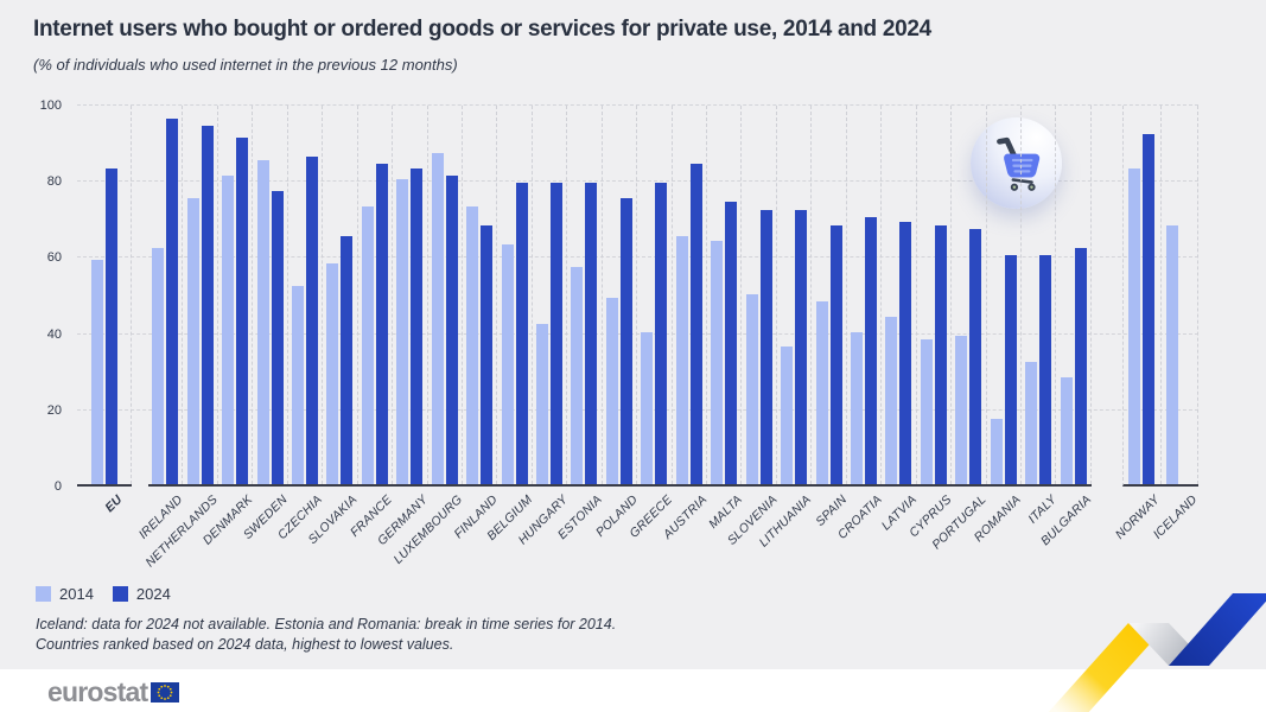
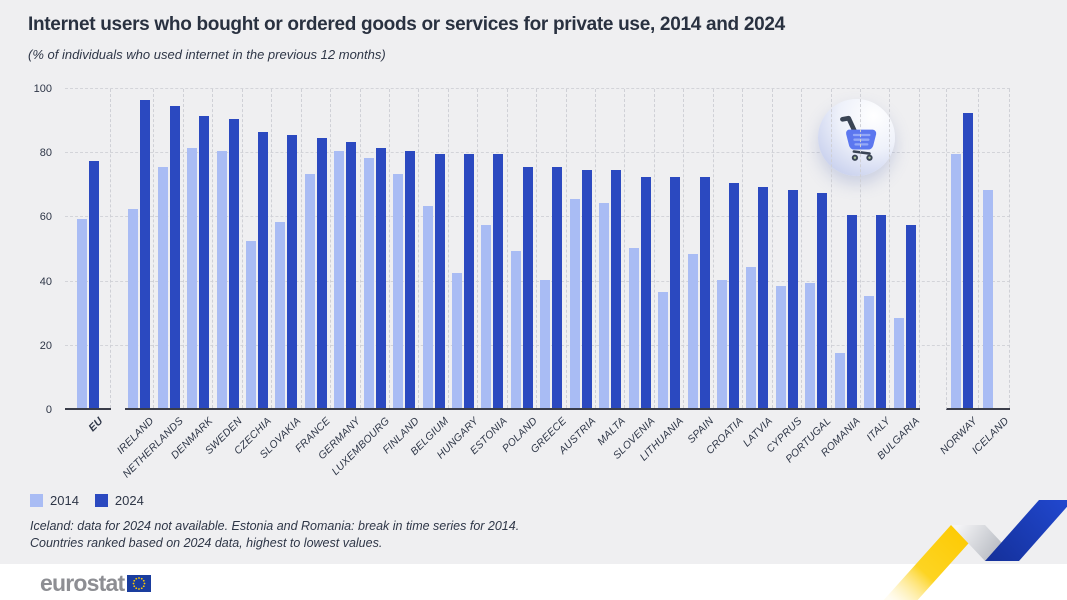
2024/EU: 83 -> 77
2014/SWEDEN: 85 -> 80
2024/SWEDEN: 77 -> 90
2024/SLOVAKIA: 65 -> 85
2014/LUXEMBOURG: 87 -> 78
2024/FINLAND: 68 -> 80
2024/GREECE: 79 -> 75
2024/AUSTRIA: 84 -> 74
2024/SPAIN: 68 -> 72
2014/ITALY: 32 -> 35
2024/BULGARIA: 62 -> 57
2014/NORWAY: 83 -> 79
